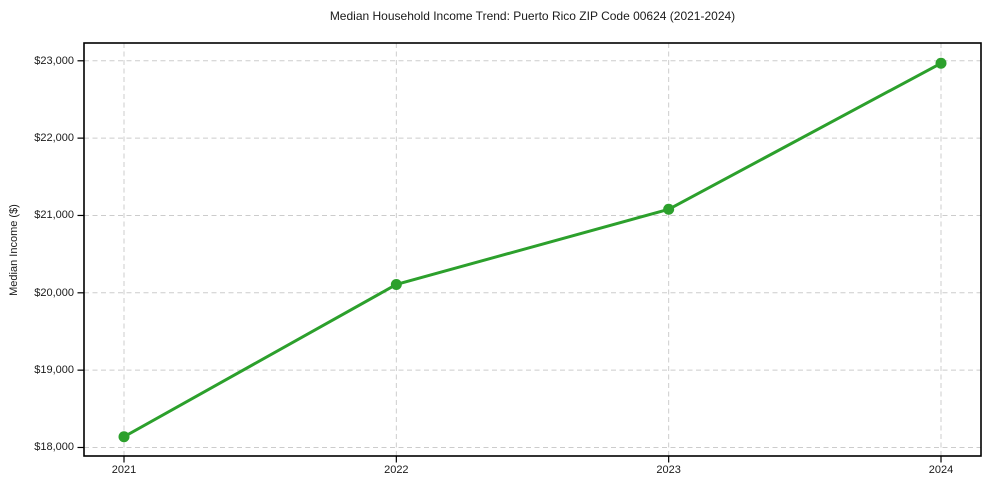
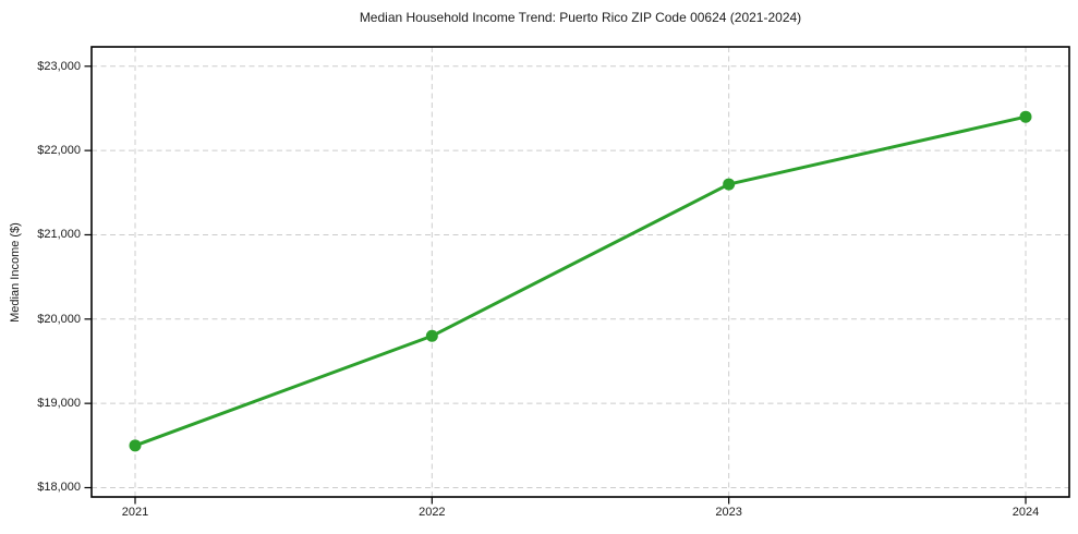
2021: $18100 -> $18500
2022: $20100 -> $19800
2023: $21100 -> $21600
2024: $23000 -> $22400
